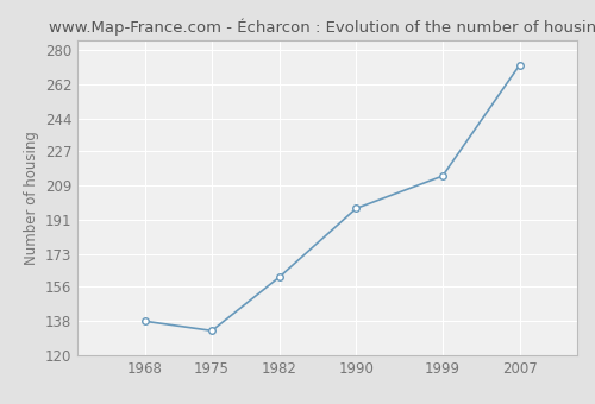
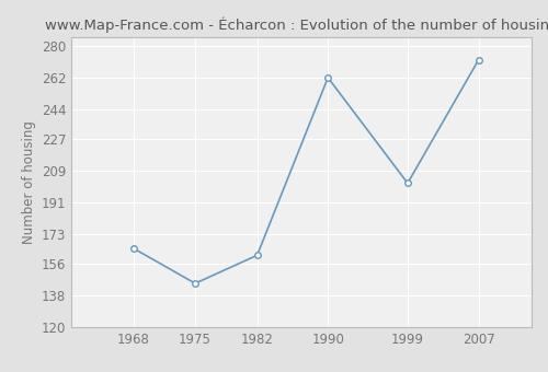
1968: 138 -> 165
1975: 133 -> 145
1990: 197 -> 262
1999: 214 -> 202
